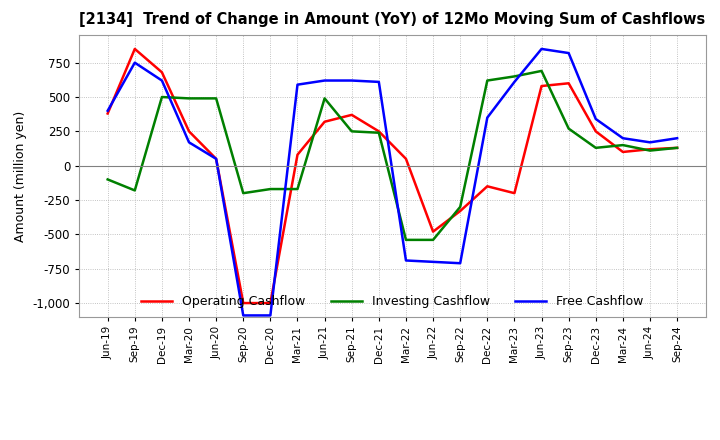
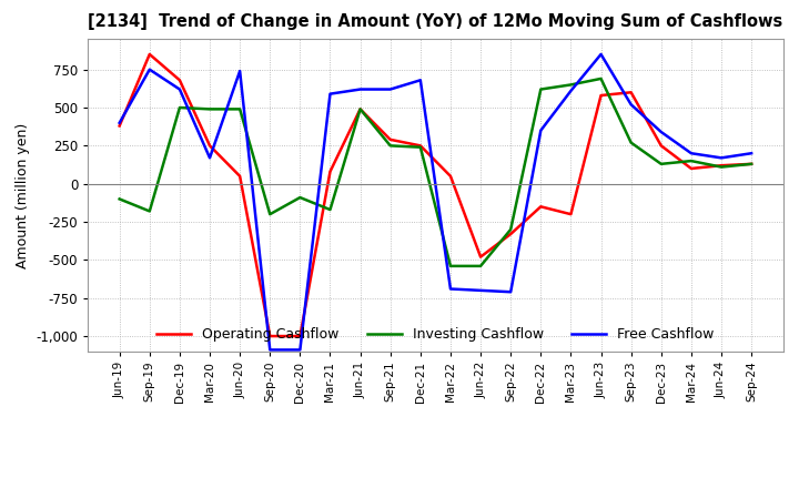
Free Cashflow/Jun-20: 50 -> 740
Investing Cashflow/Dec-20: -170 -> -90
Operating Cashflow/Jun-21: 320 -> 490
Operating Cashflow/Sep-21: 370 -> 290
Free Cashflow/Dec-21: 610 -> 680
Free Cashflow/Sep-23: 820 -> 520
